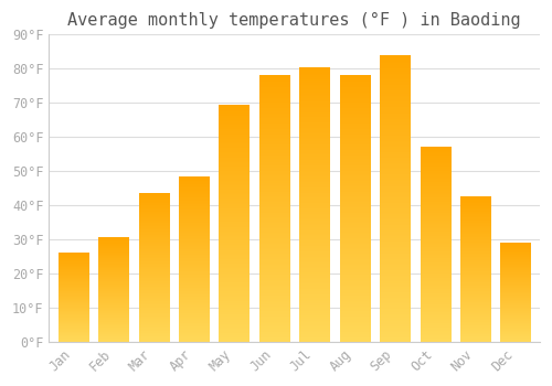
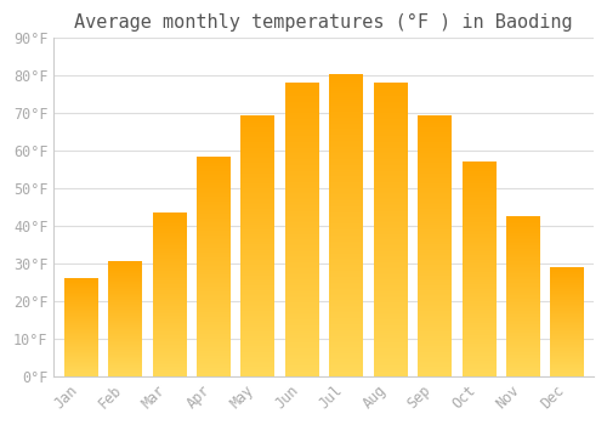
Apr: 48.5°F -> 58.5°F
Sep: 84.0°F -> 69.5°F
